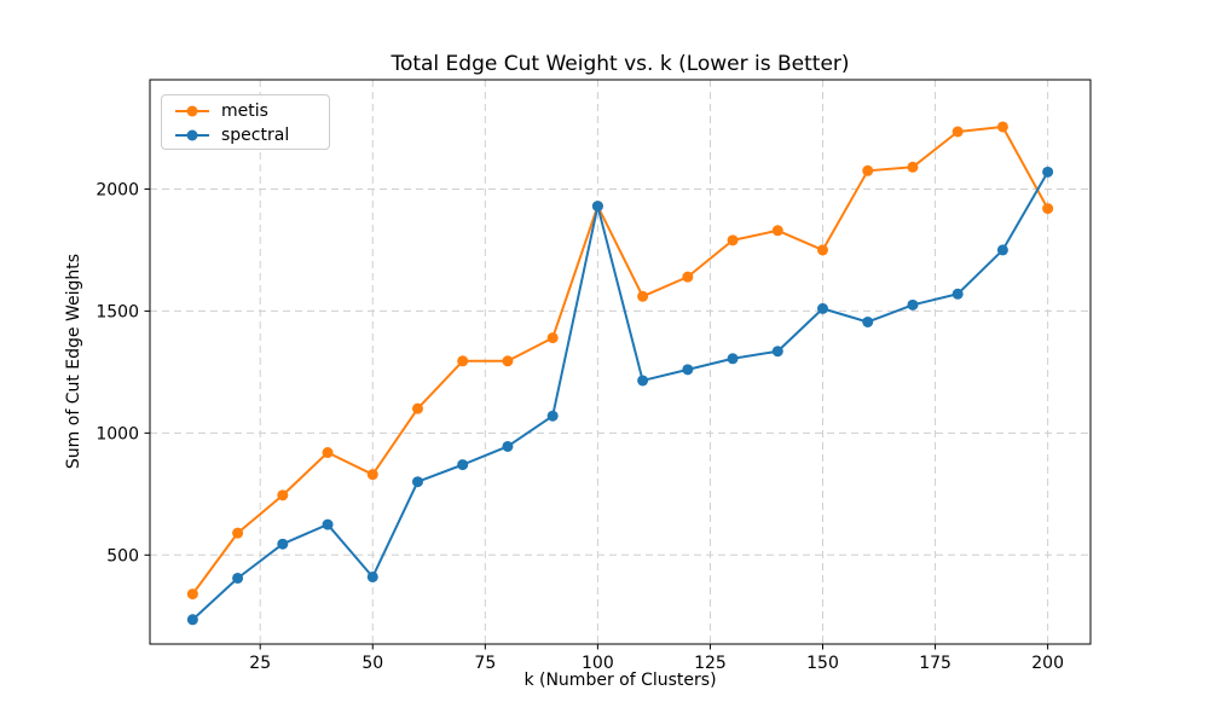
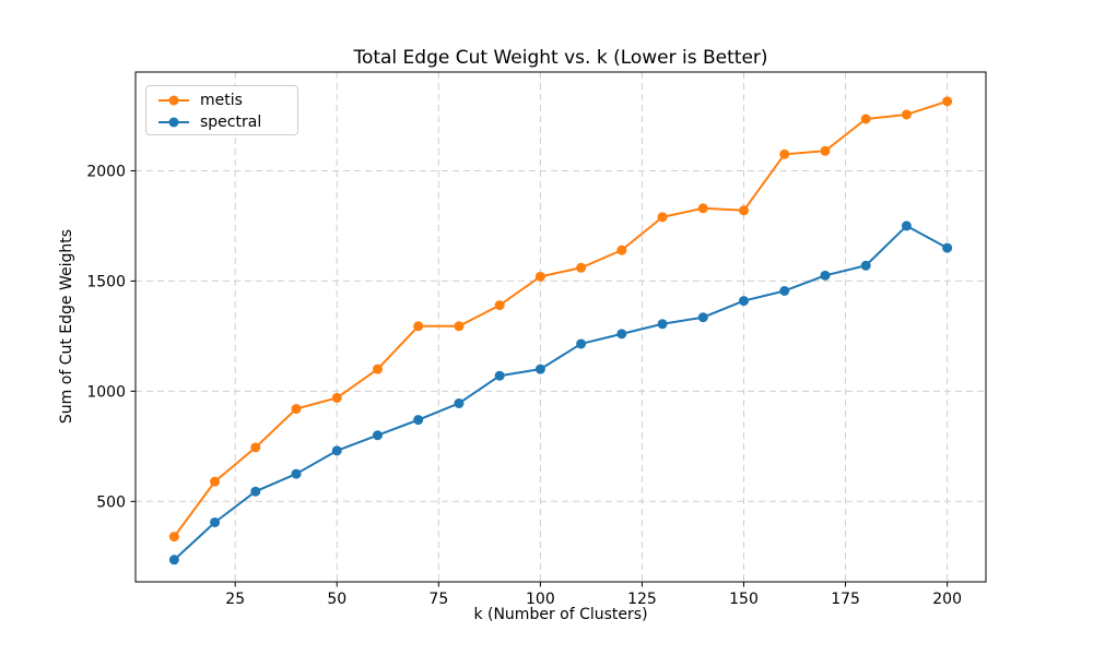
metis/50: 830 -> 970
spectral/50: 410 -> 730
metis/100: 1930 -> 1520
spectral/100: 1930 -> 1100
metis/150: 1750 -> 1820
spectral/150: 1510 -> 1410
metis/200: 1920 -> 2320
spectral/200: 2070 -> 1650
